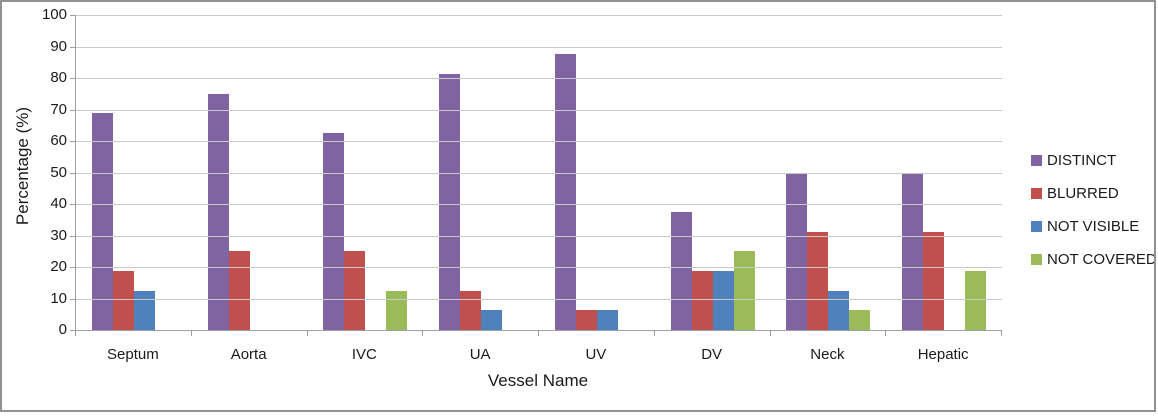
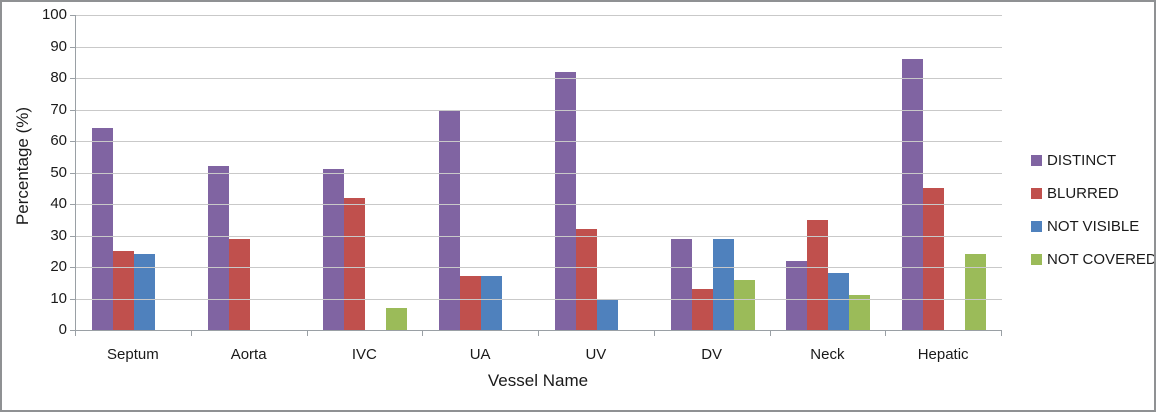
DISTINCT/Septum: 69 -> 64
BLURRED/Septum: 19 -> 25
NOT VISIBLE/Septum: 12 -> 24
DISTINCT/Aorta: 75 -> 52
BLURRED/Aorta: 25 -> 29
DISTINCT/IVC: 62 -> 51
BLURRED/IVC: 25 -> 42
NOT COVERED/IVC: 12 -> 7
DISTINCT/UA: 81 -> 70
BLURRED/UA: 12 -> 17
NOT VISIBLE/UA: 6 -> 17
DISTINCT/UV: 88 -> 82
BLURRED/UV: 6 -> 32
NOT VISIBLE/UV: 6 -> 10
DISTINCT/DV: 38 -> 29
BLURRED/DV: 19 -> 13
NOT VISIBLE/DV: 19 -> 29
NOT COVERED/DV: 25 -> 16
DISTINCT/Neck: 50 -> 22
BLURRED/Neck: 31 -> 35
NOT VISIBLE/Neck: 12 -> 18
NOT COVERED/Neck: 6 -> 11
DISTINCT/Hepatic: 50 -> 86
BLURRED/Hepatic: 31 -> 45
NOT COVERED/Hepatic: 19 -> 24
